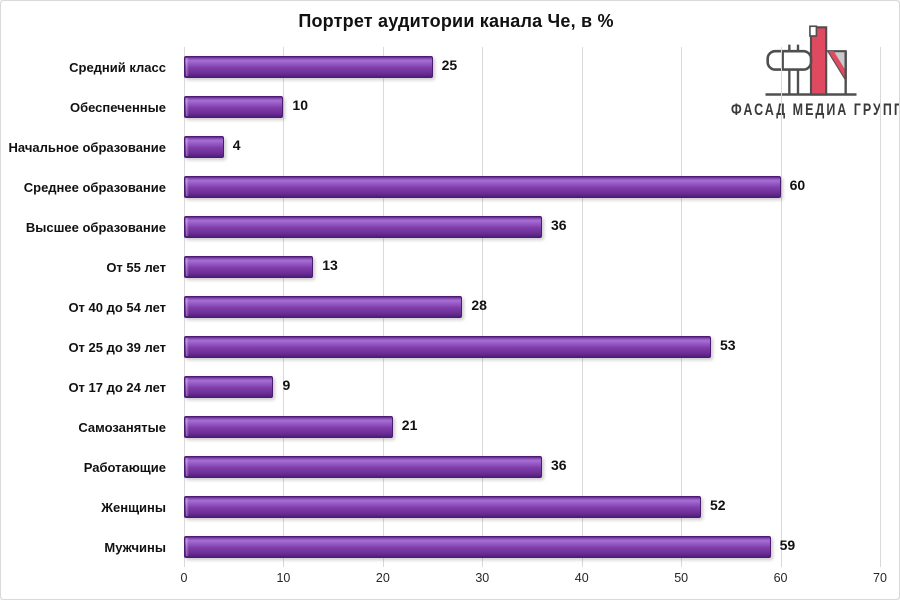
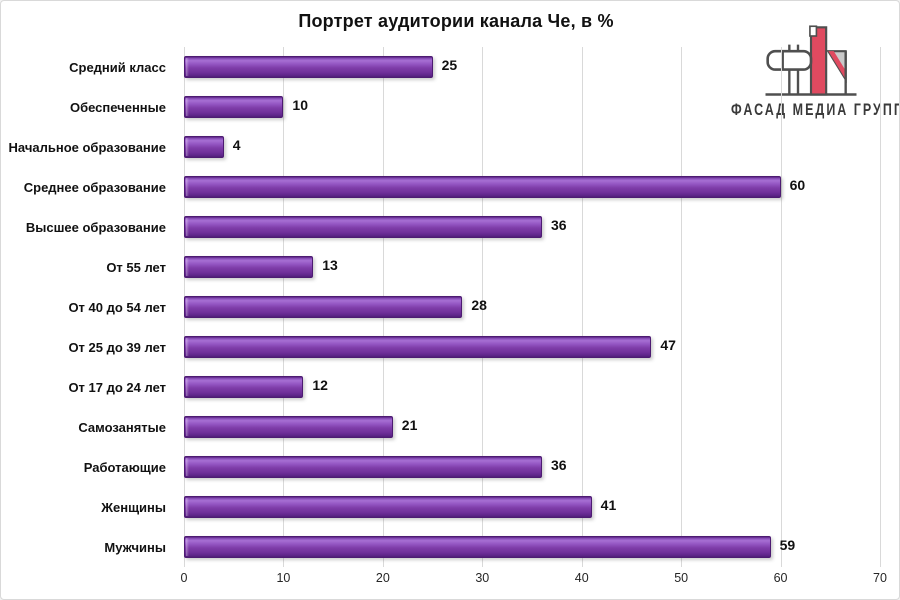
От 25 до 39 лет: 53 -> 47
От 17 до 24 лет: 9 -> 12
Женщины: 52 -> 41
